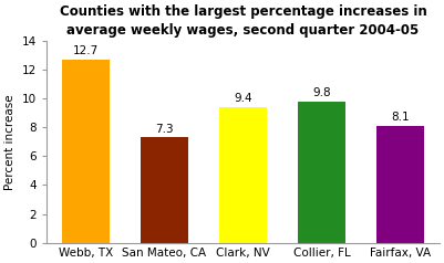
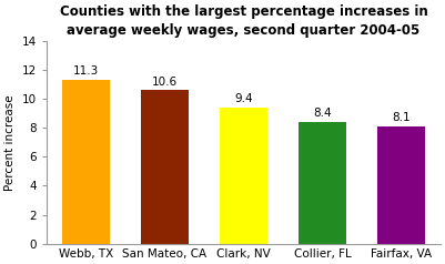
Webb, TX: 12.7 -> 11.3
San Mateo, CA: 7.3 -> 10.6
Collier, FL: 9.8 -> 8.4
